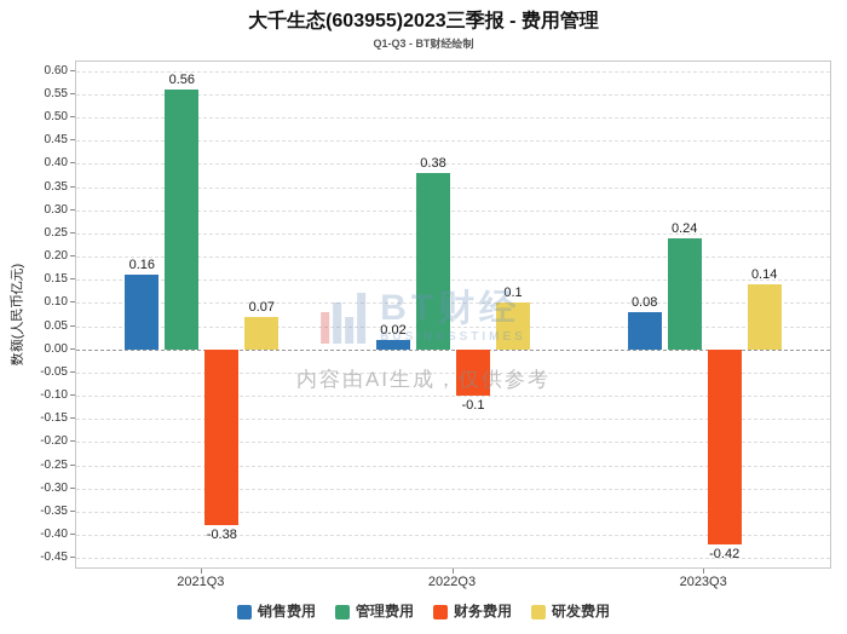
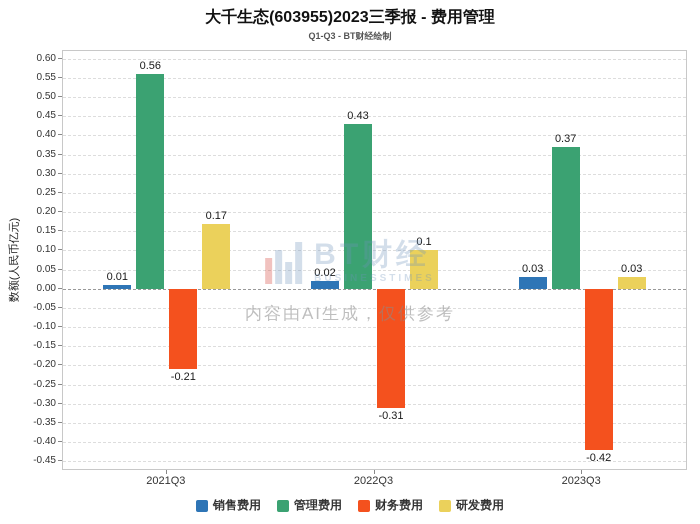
销售费用/2021Q3: 0.16 -> 0.01
财务费用/2021Q3: -0.38 -> -0.21
研发费用/2021Q3: 0.07 -> 0.17
管理费用/2022Q3: 0.38 -> 0.43
财务费用/2022Q3: -0.1 -> -0.31
销售费用/2023Q3: 0.08 -> 0.03
管理费用/2023Q3: 0.24 -> 0.37
研发费用/2023Q3: 0.14 -> 0.03
